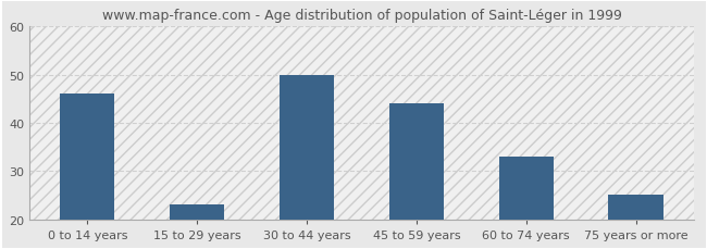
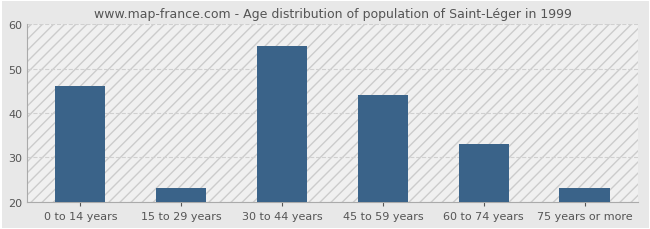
30 to 44 years: 50 -> 55
75 years or more: 25 -> 23
